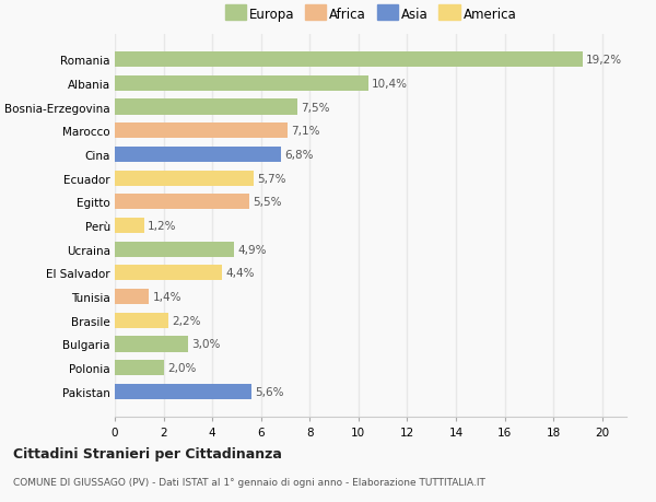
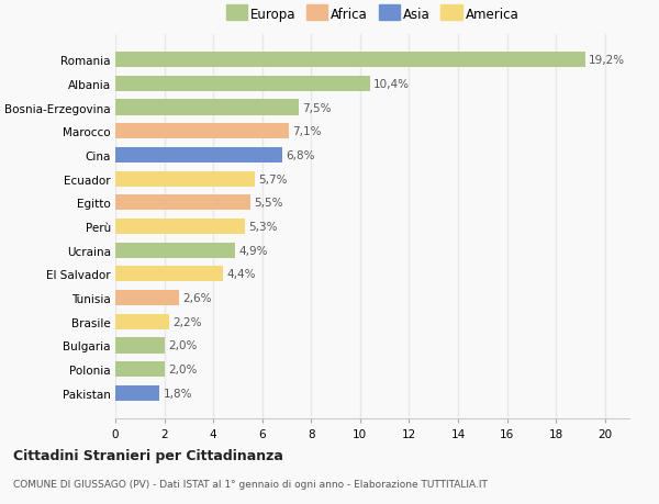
Perù: 1,2% -> 5,3%
Tunisia: 1,4% -> 2,6%
Bulgaria: 3,0% -> 2,0%
Pakistan: 5,6% -> 1,8%
